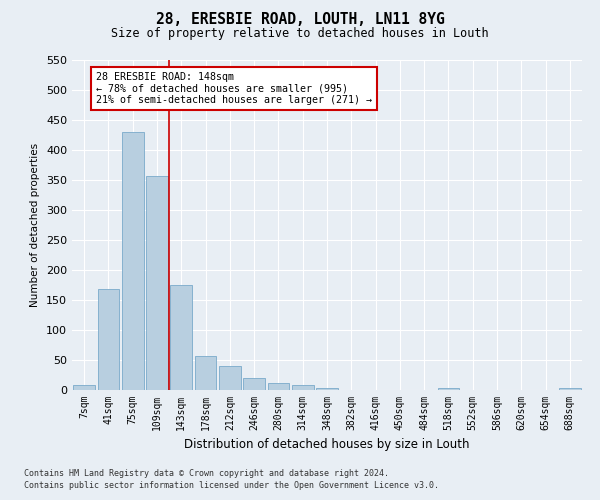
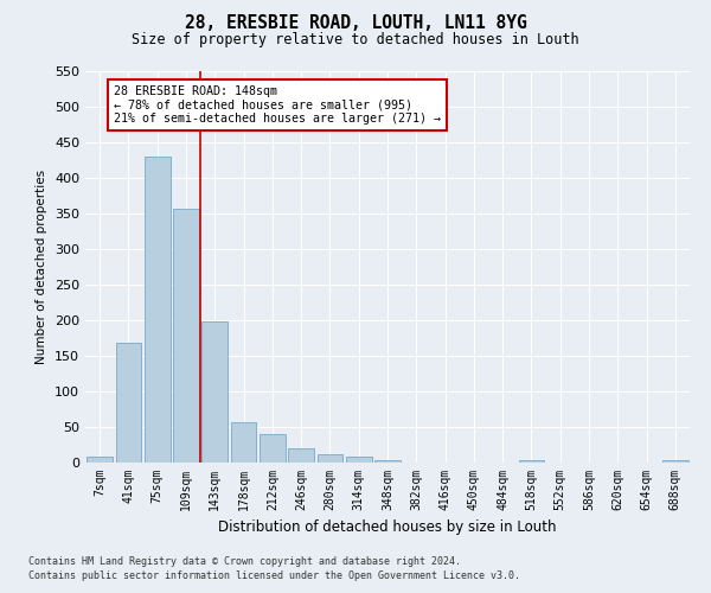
143sqm: 175 -> 198
